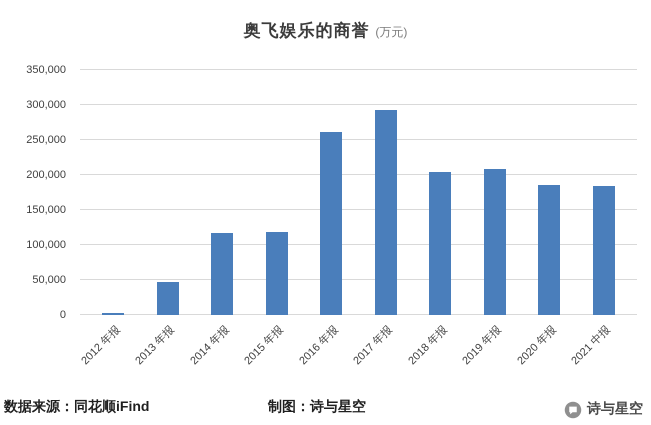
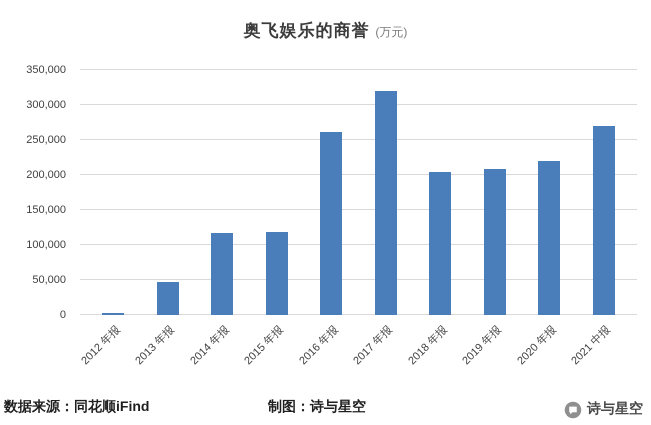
2017 年报: 290000 -> 320000
2020 年报: 190000 -> 220000
2021 中报: 180000 -> 270000
